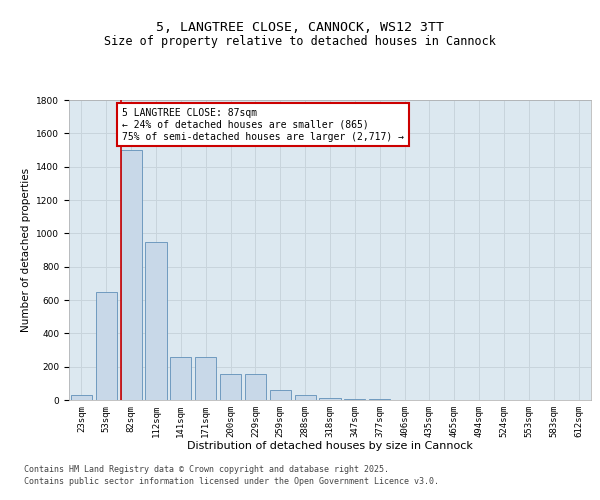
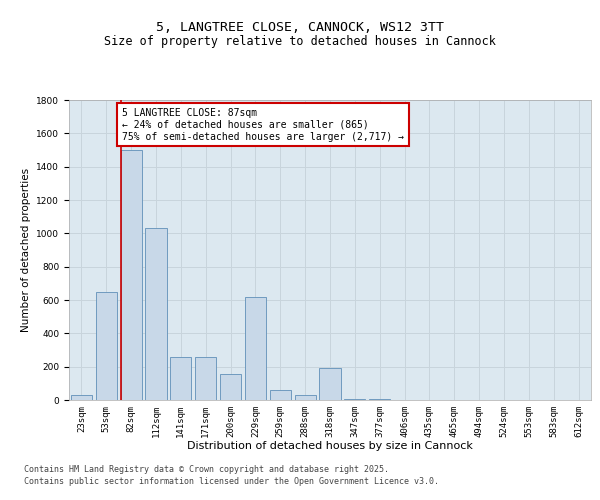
112sqm: 950 -> 1030
229sqm: 160 -> 620
318sqm: 20 -> 190
